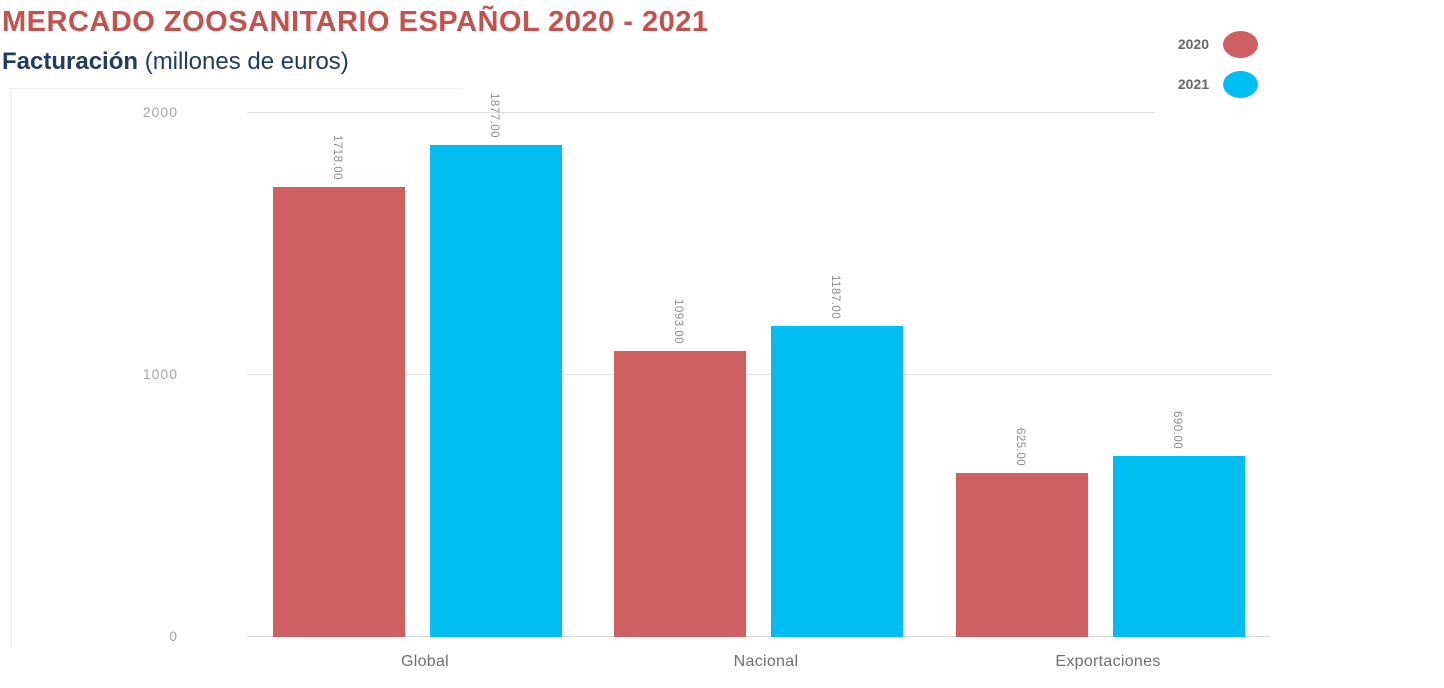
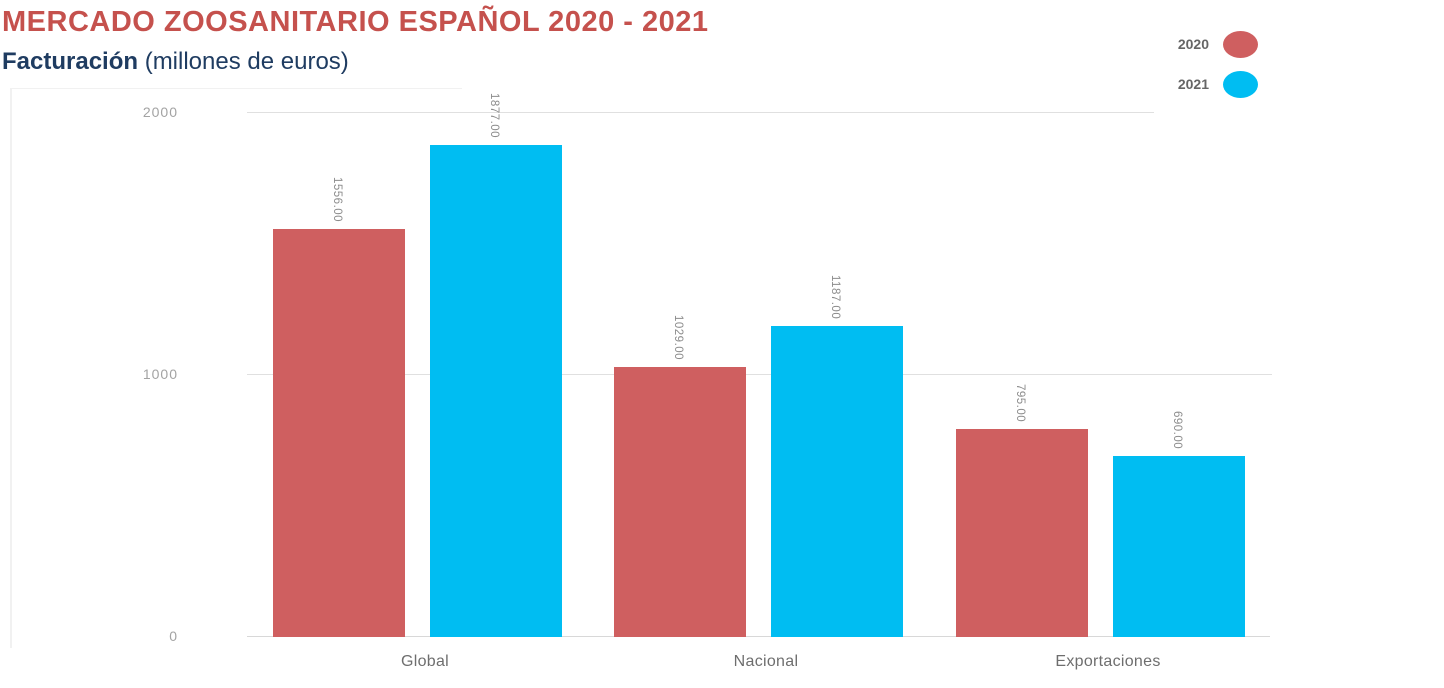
2020/Global: 1718.00 -> 1556.00
2020/Nacional: 1093.00 -> 1029.00
2020/Exportaciones: 625.00 -> 795.00
